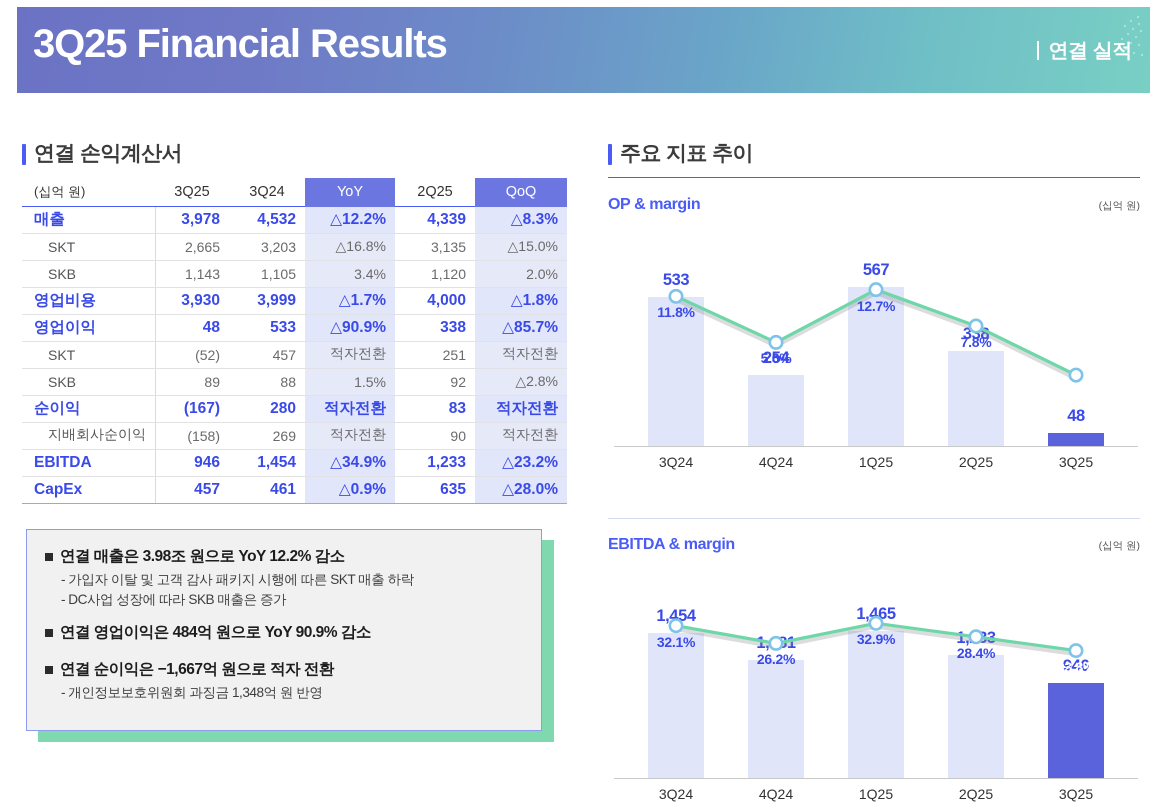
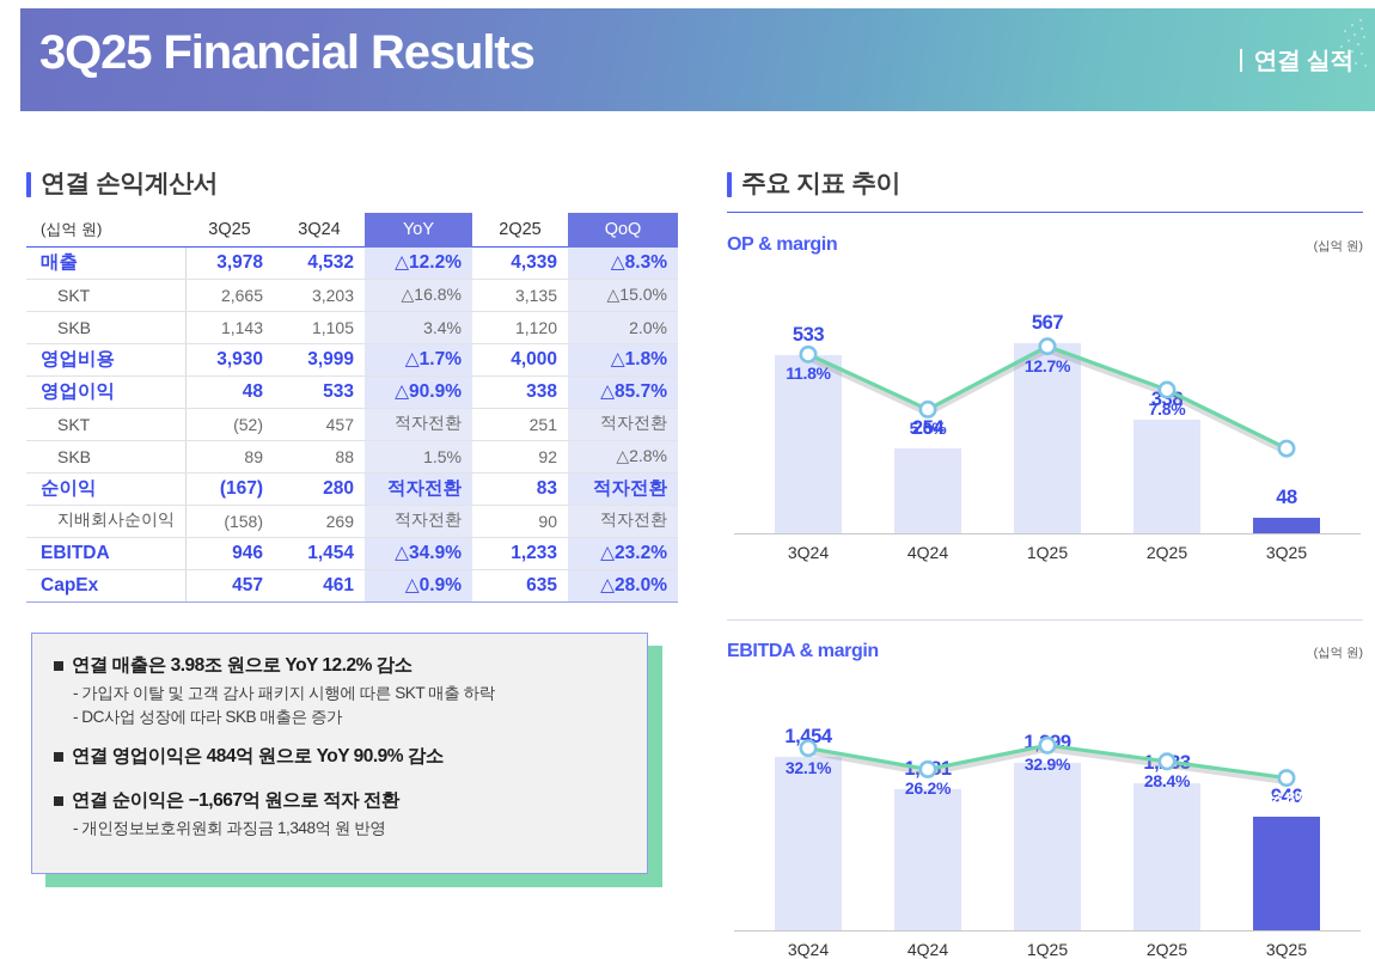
EBITDA & margin/EBITDA/1Q25: 1,465 -> 1,399
